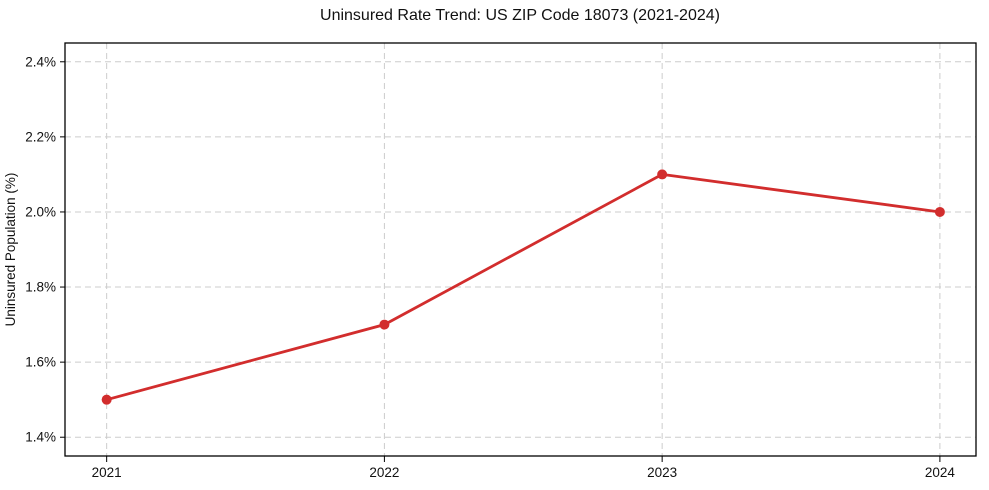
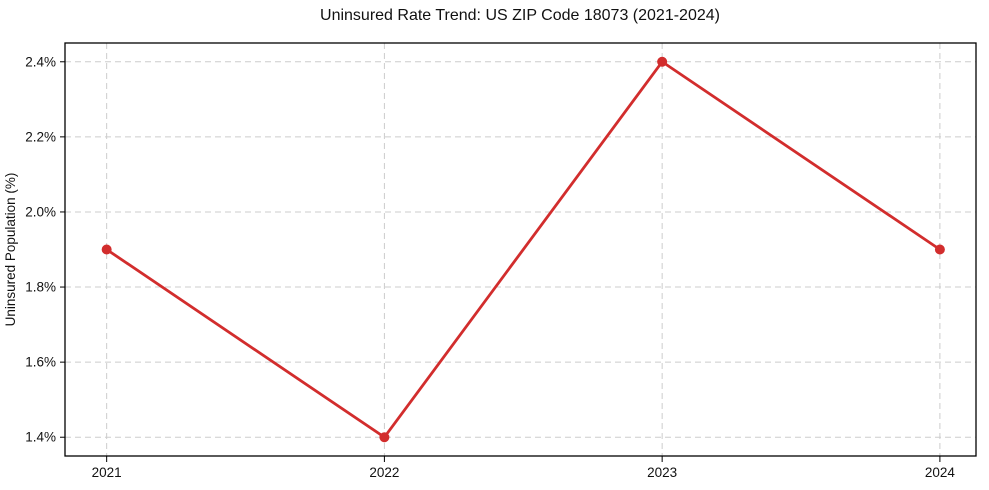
2021: 1.5% -> 1.9%
2022: 1.7% -> 1.4%
2023: 2.1% -> 2.4%
2024: 2.0% -> 1.9%
